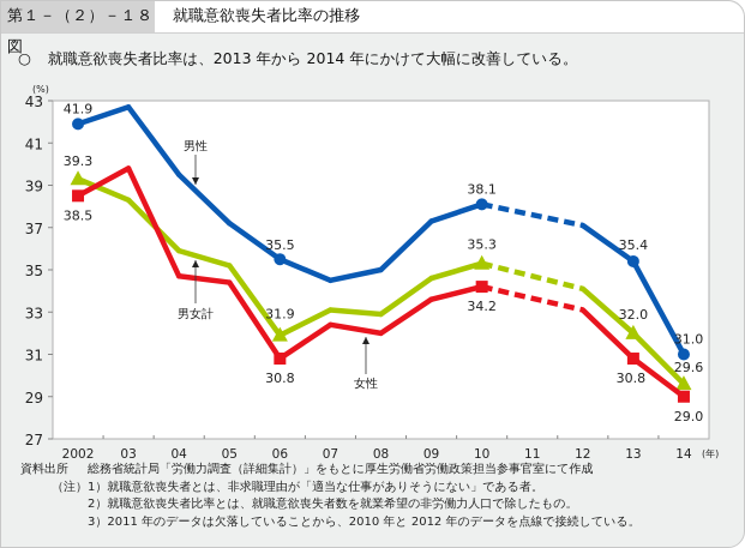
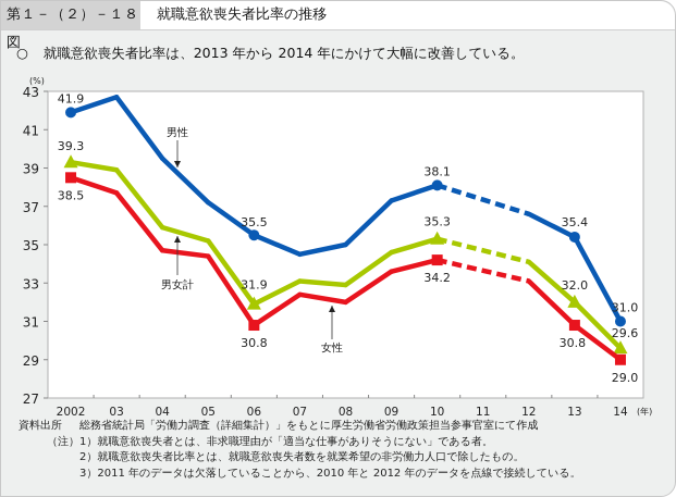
男女計/03: 38.3 -> 38.9
女性/03: 39.8 -> 37.7
男性/12: 37.1 -> 36.6
